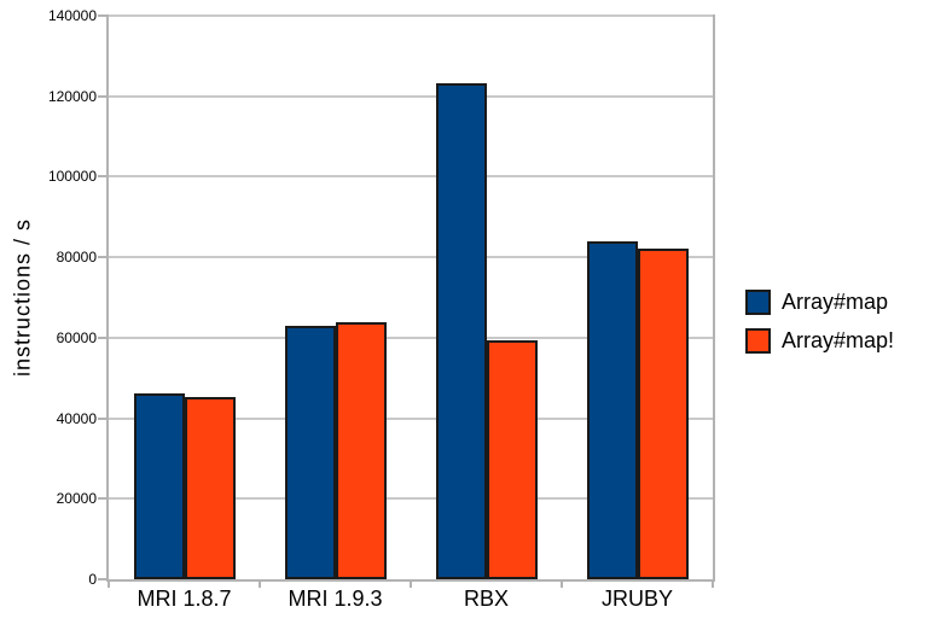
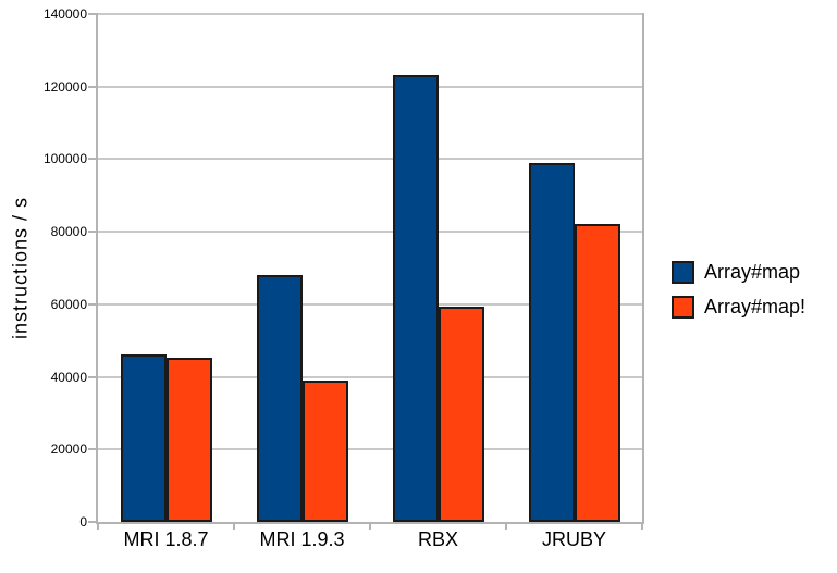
Array#map/MRI 1.9.3: 63000 -> 68000
Array#map!/MRI 1.9.3: 64000 -> 39000
Array#map/JRUBY: 84000 -> 99000
